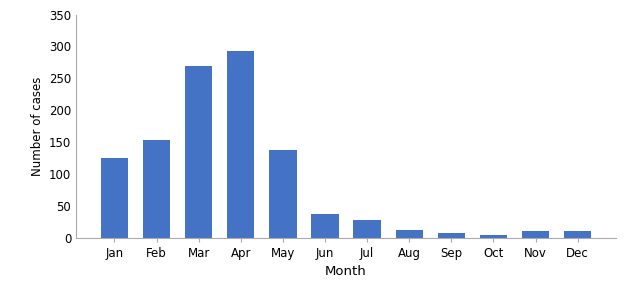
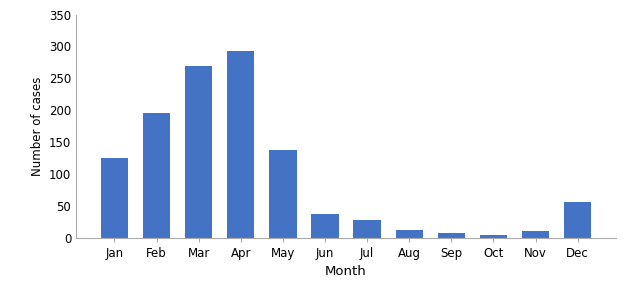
Feb: 153 -> 196
Dec: 10 -> 56
